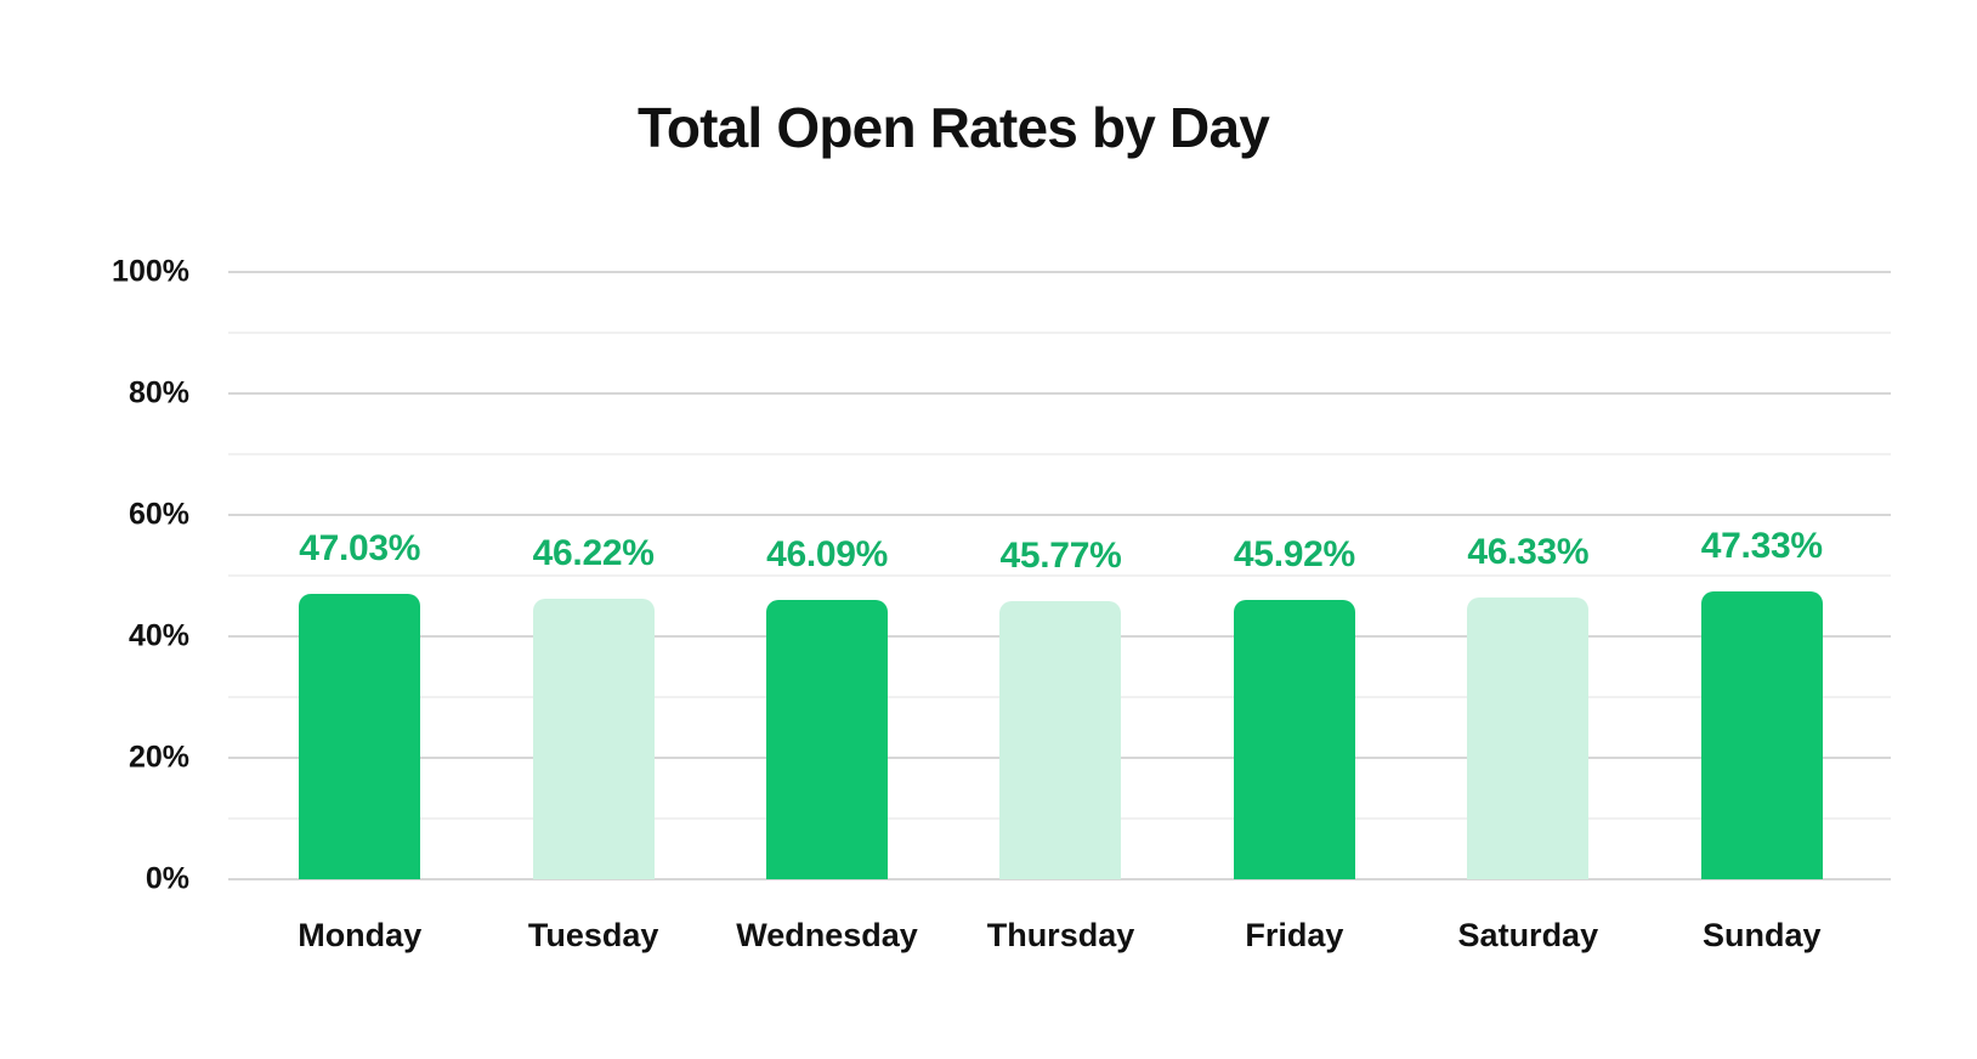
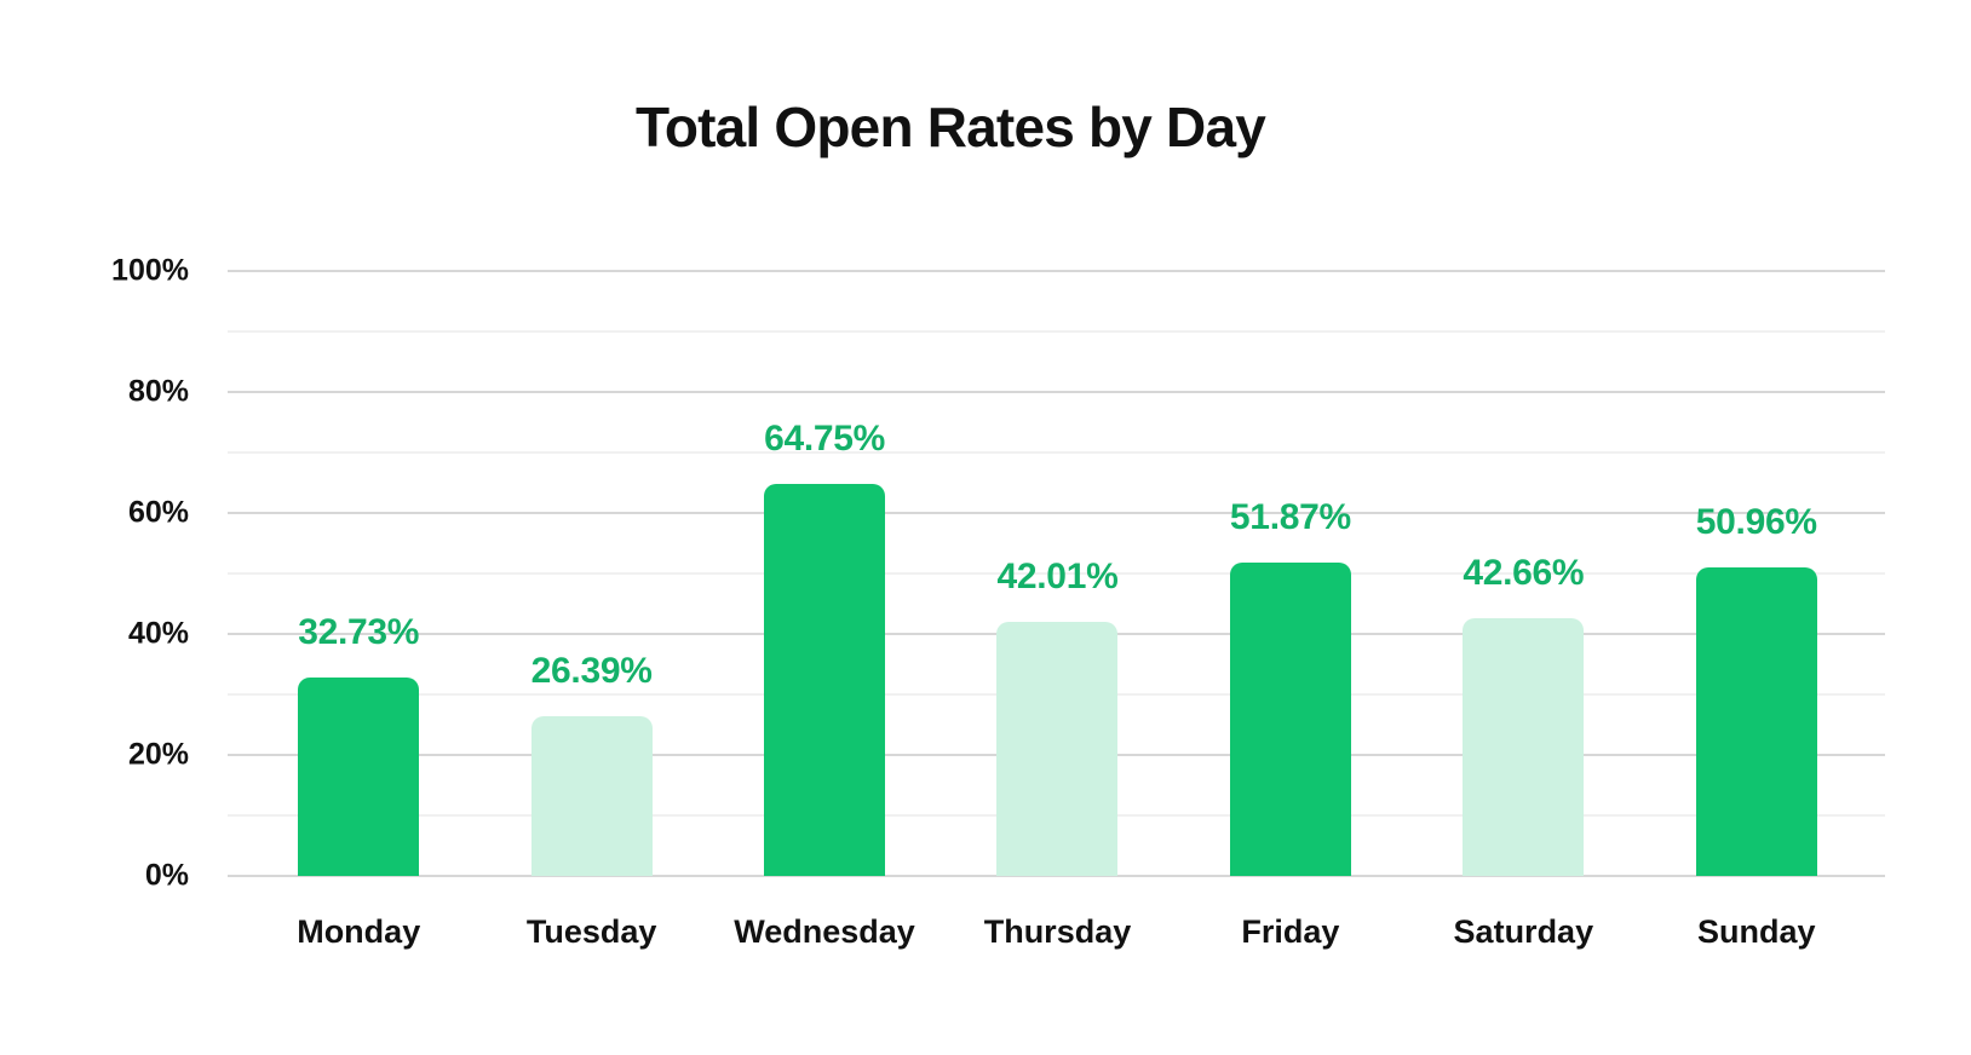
Monday: 47.03% -> 32.73%
Tuesday: 46.22% -> 26.39%
Wednesday: 46.09% -> 64.75%
Thursday: 45.77% -> 42.01%
Friday: 45.92% -> 51.87%
Saturday: 46.33% -> 42.66%
Sunday: 47.33% -> 50.96%
